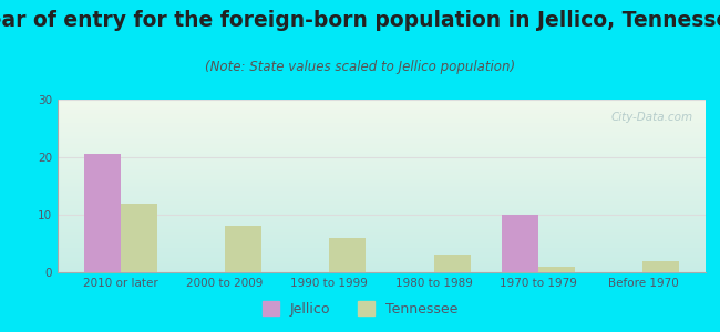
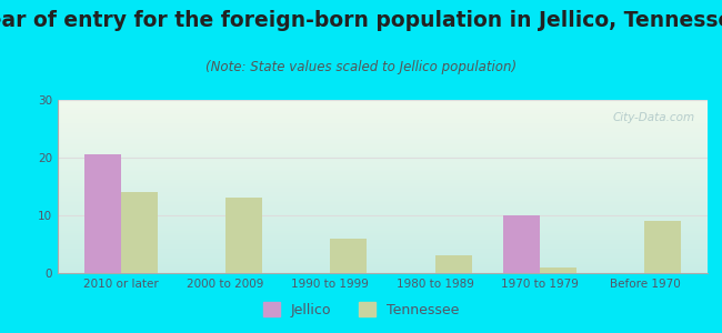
Tennessee/2010 or later: 12 -> 14
Tennessee/2000 to 2009: 8 -> 13
Tennessee/Before 1970: 2 -> 9
